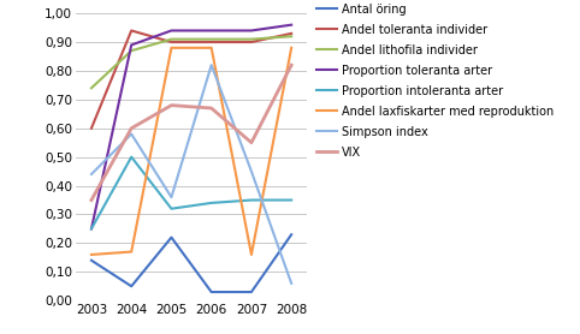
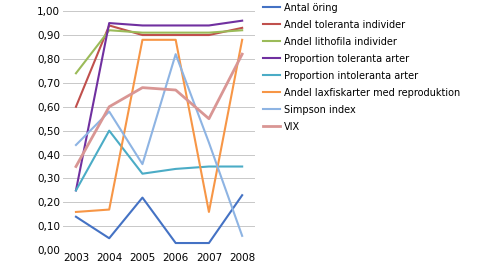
Andel lithofila individer/2004: 0,87 -> 0,92
Proportion toleranta arter/2004: 0,89 -> 0,95
